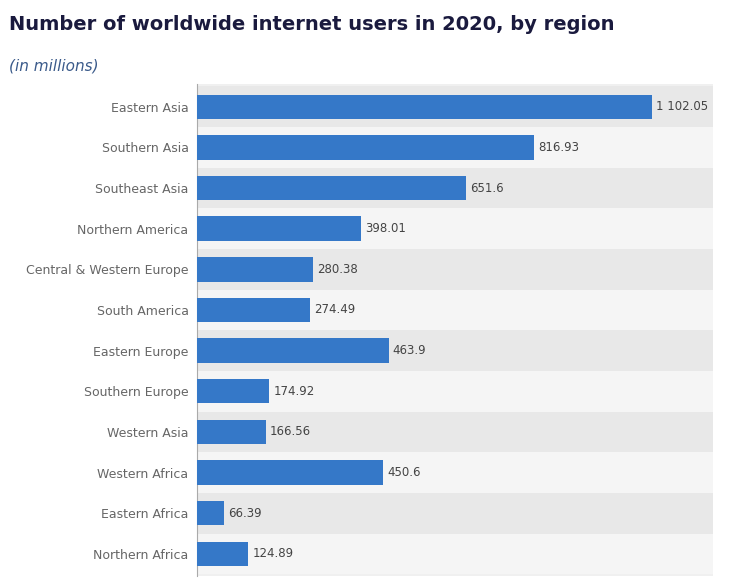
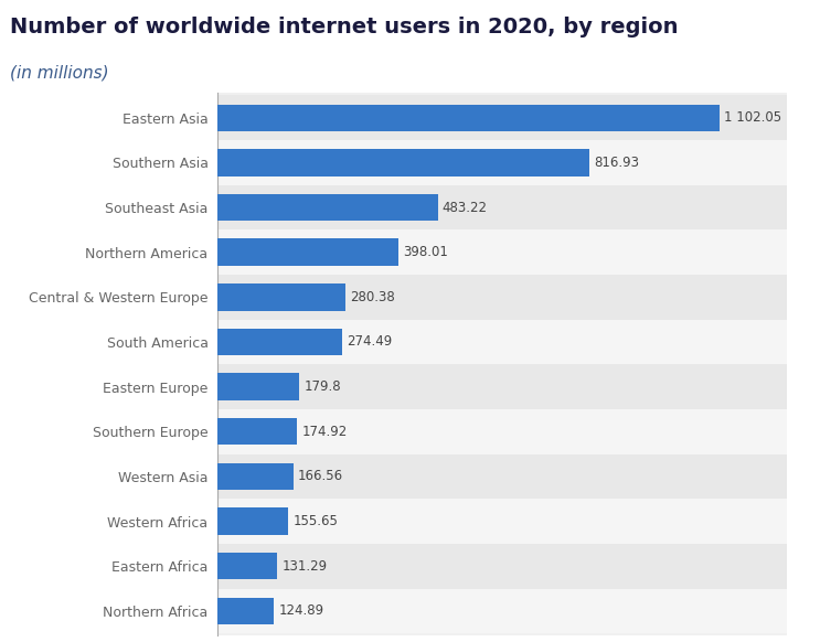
Southeast Asia: 651.6 -> 483.22
Eastern Europe: 463.9 -> 179.8
Western Africa: 450.6 -> 155.65
Eastern Africa: 66.39 -> 131.29
